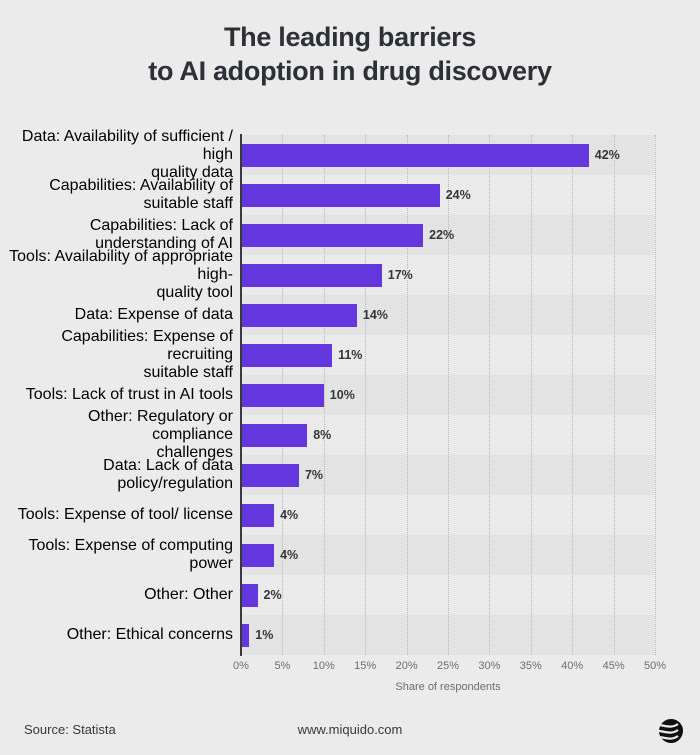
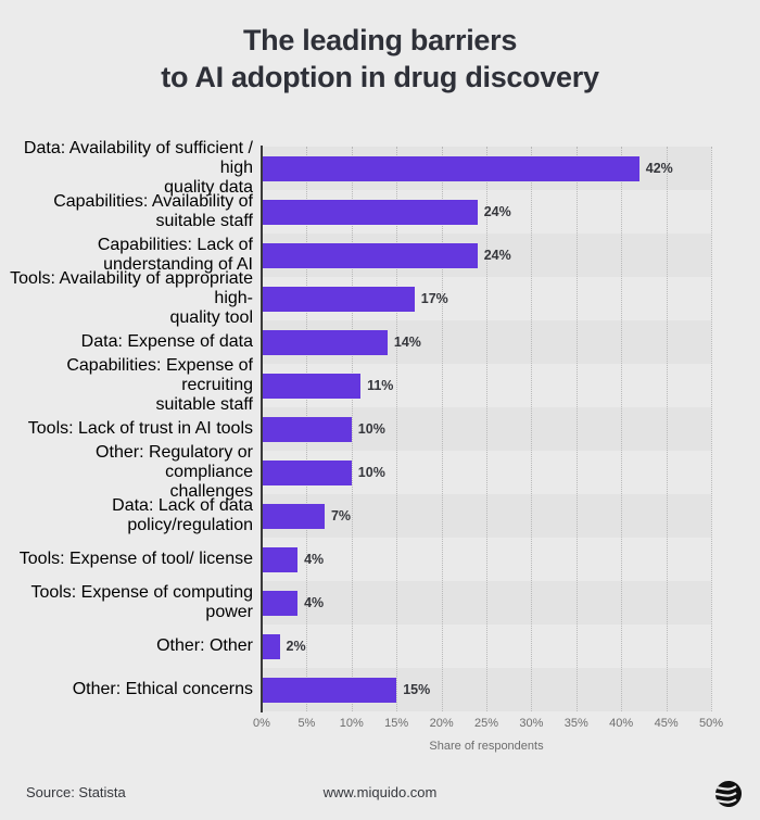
Capabilities: Lack of understanding of AI: 22% -> 24%
Other: Regulatory or compliance challenges: 8% -> 10%
Other: Ethical concerns: 1% -> 15%
